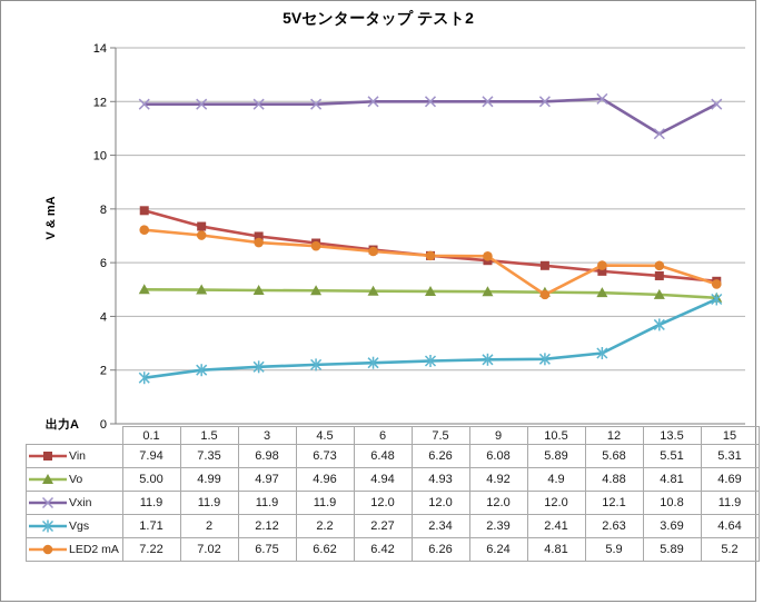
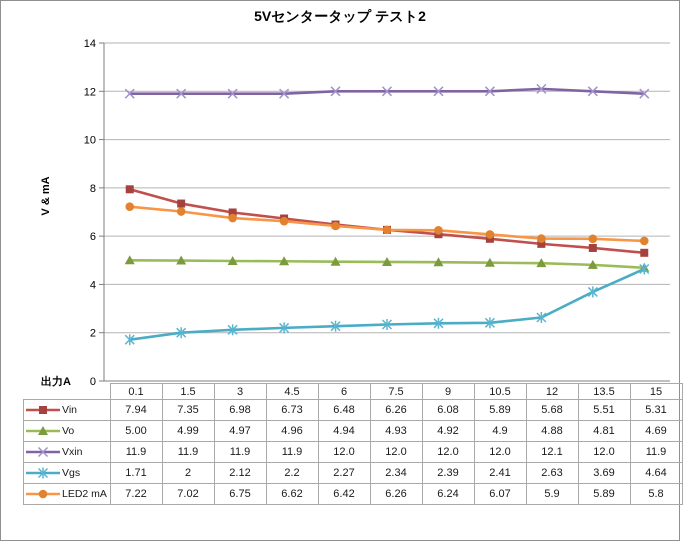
LED2 mA/10.5: 4.81 -> 6.07
Vxin/13.5: 10.8 -> 12.0
LED2 mA/15: 5.2 -> 5.8
